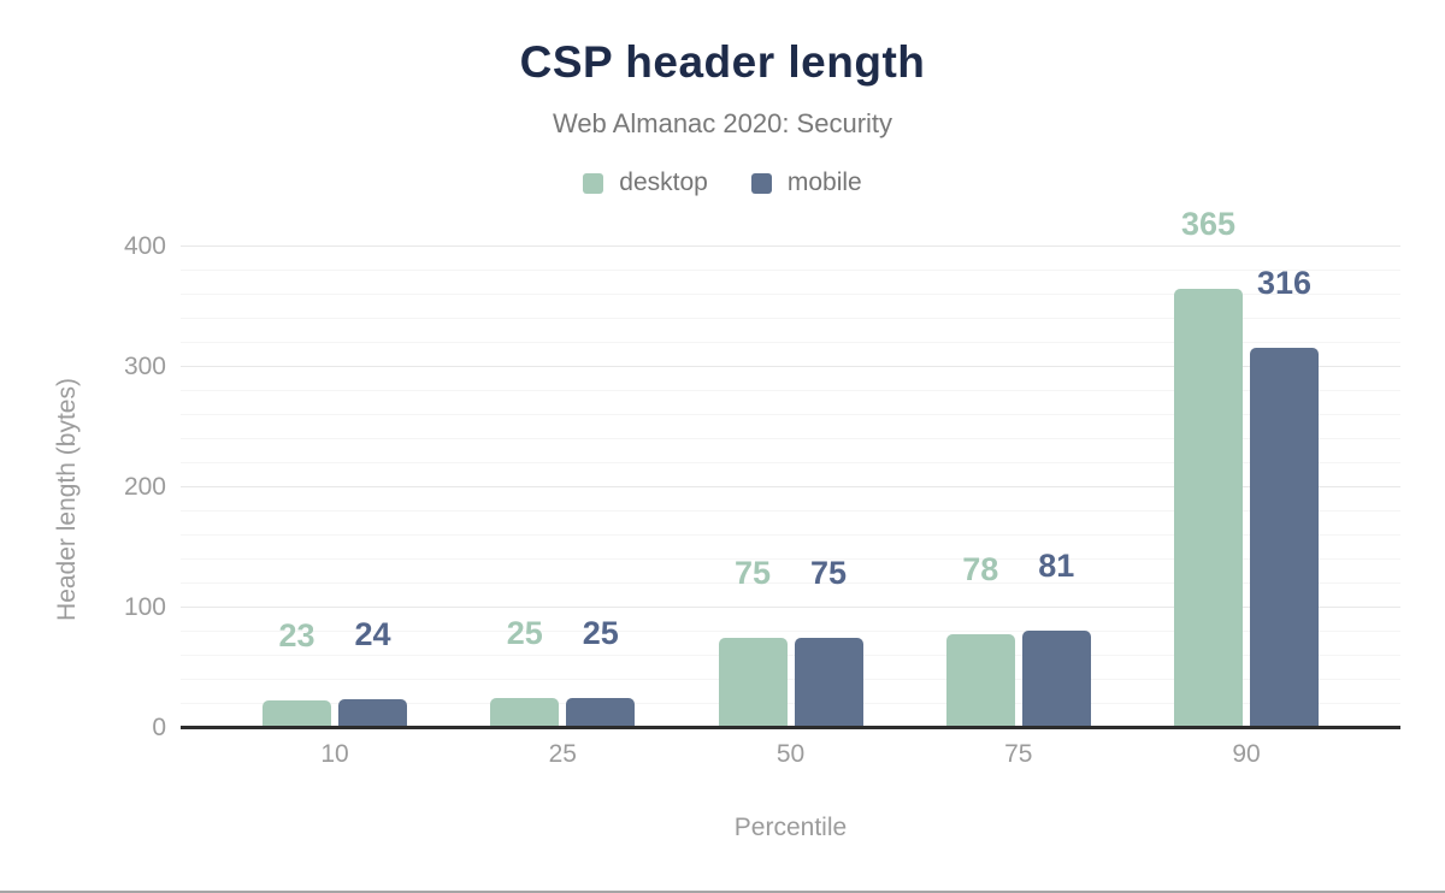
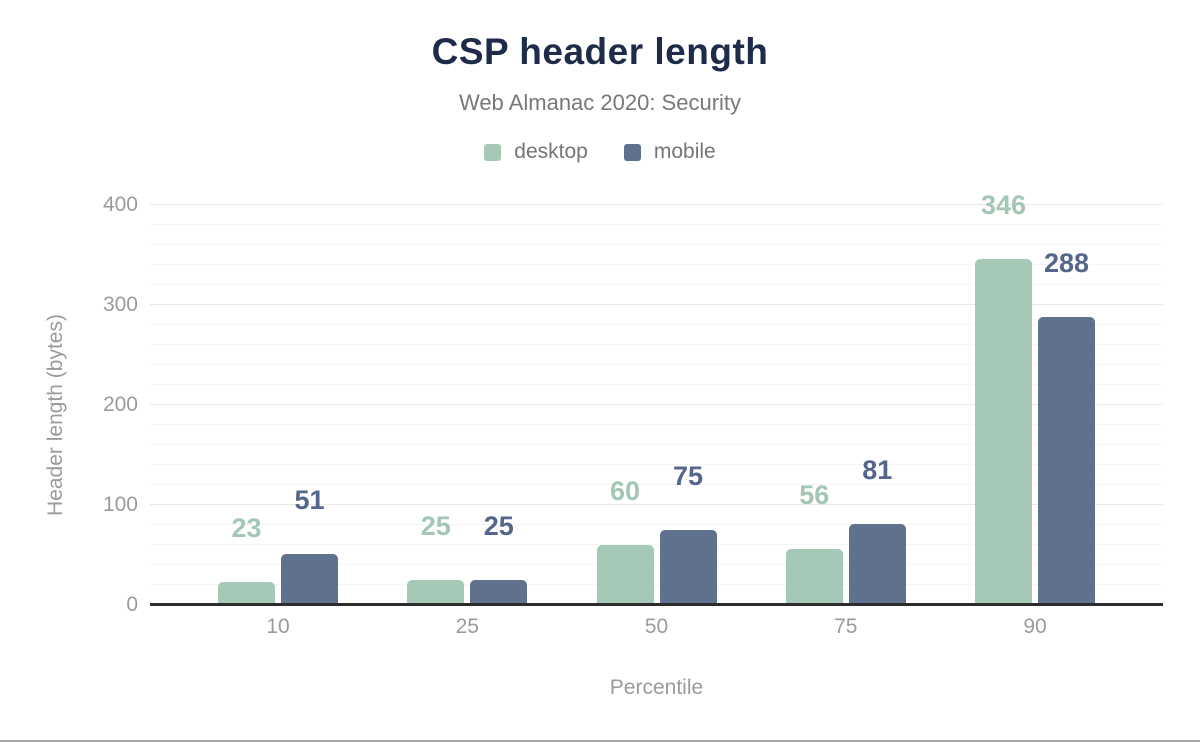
mobile/10: 24 -> 51
desktop/50: 75 -> 60
desktop/75: 78 -> 56
desktop/90: 365 -> 346
mobile/90: 316 -> 288
